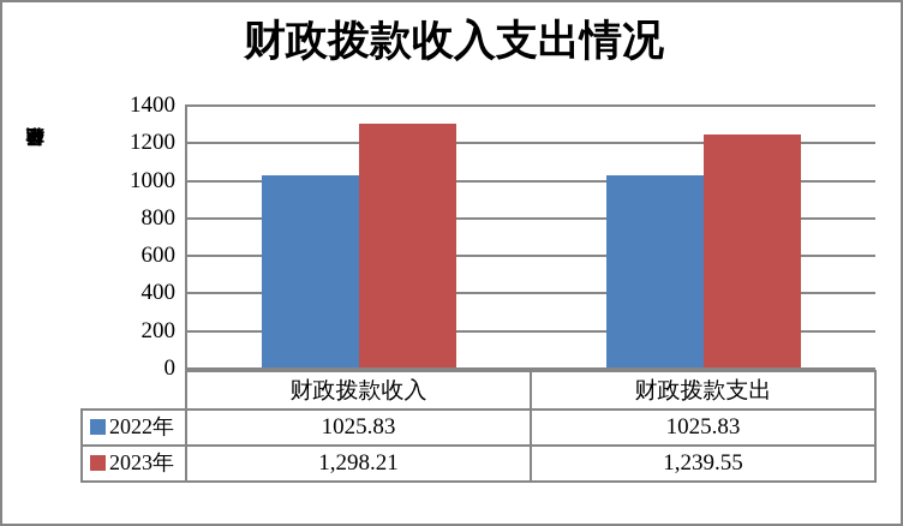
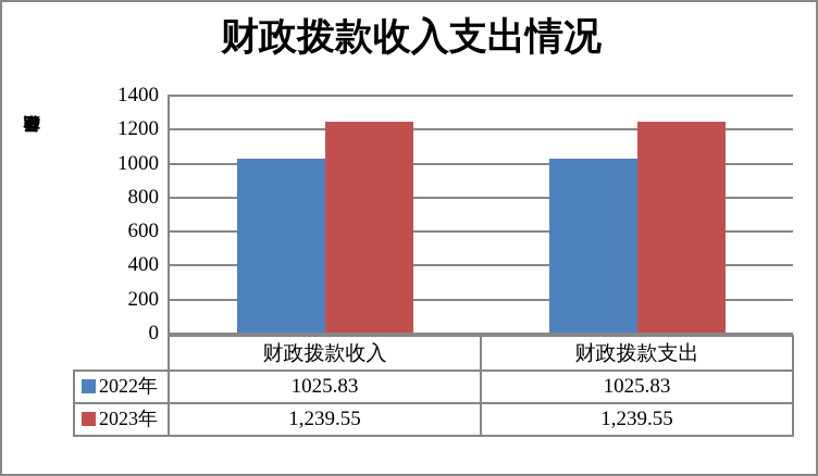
2023年/财政拨款收入: 1,298.21 -> 1,239.55
